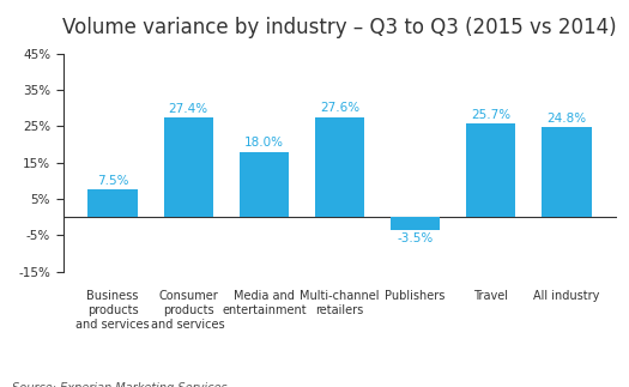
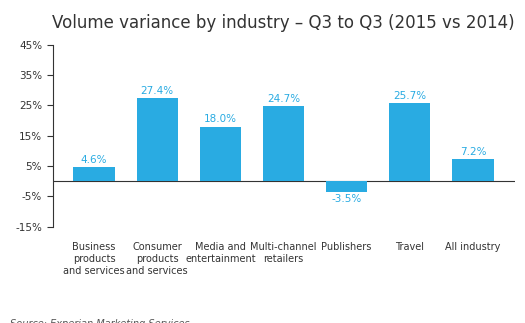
Business products and services: 7.5% -> 4.6%
Multi-channel retailers: 27.6% -> 24.7%
All industry: 24.8% -> 7.2%
